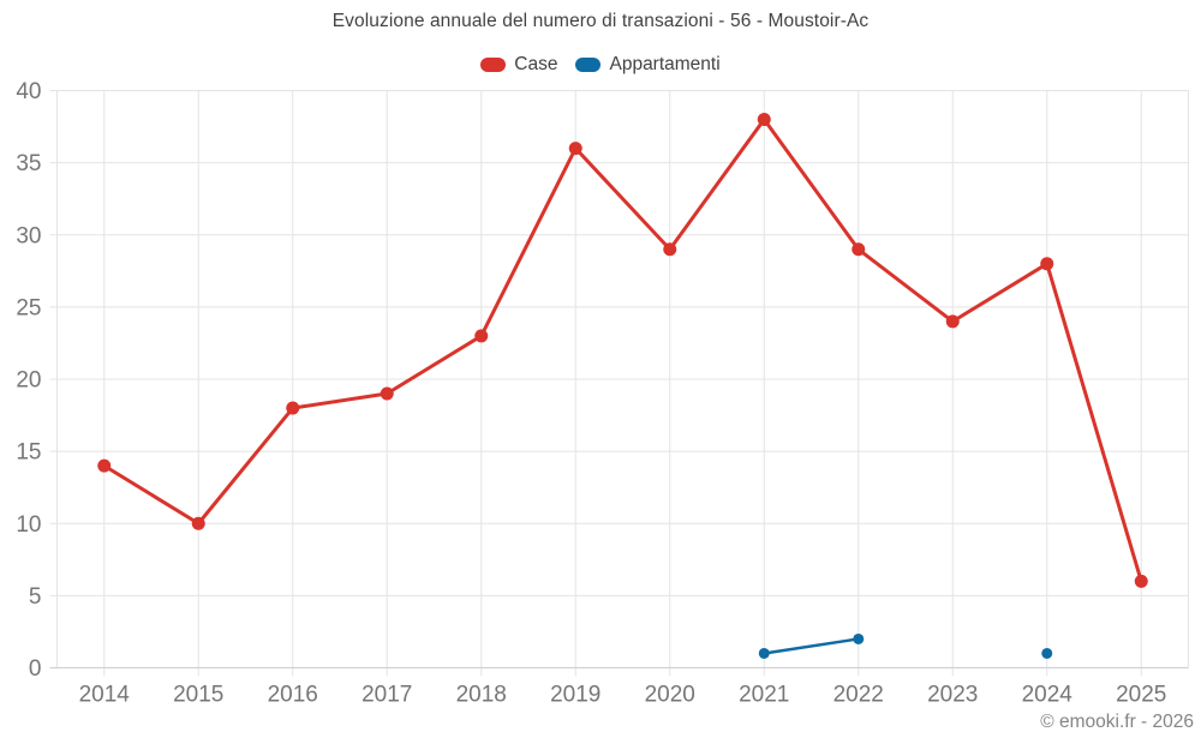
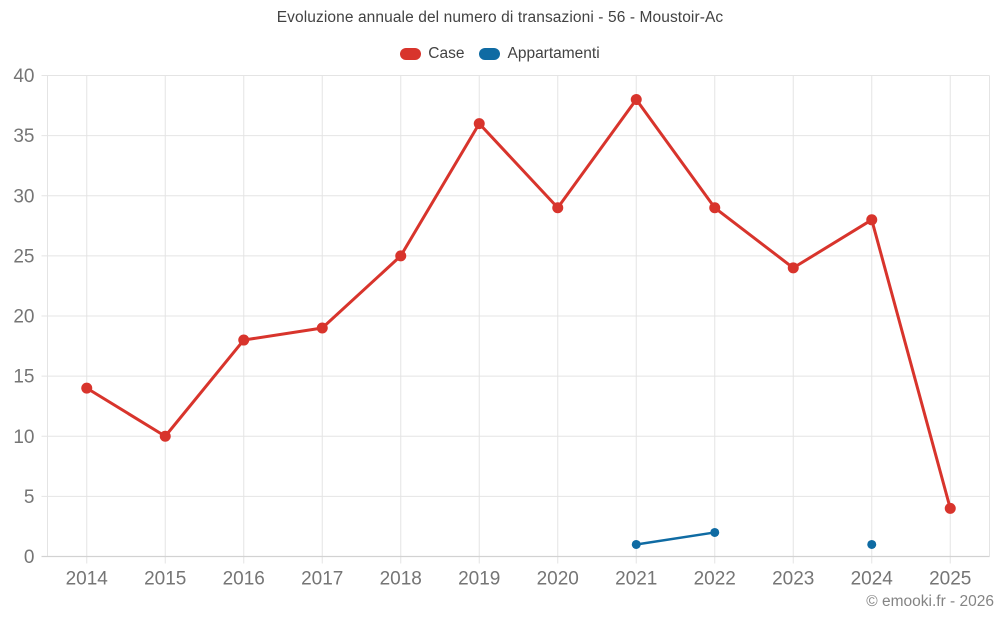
Case/2018: 23 -> 25
Case/2025: 6 -> 4
